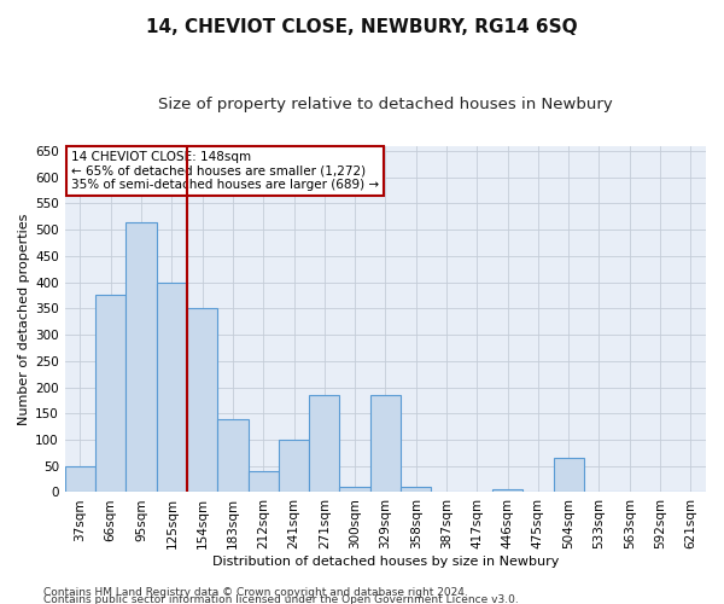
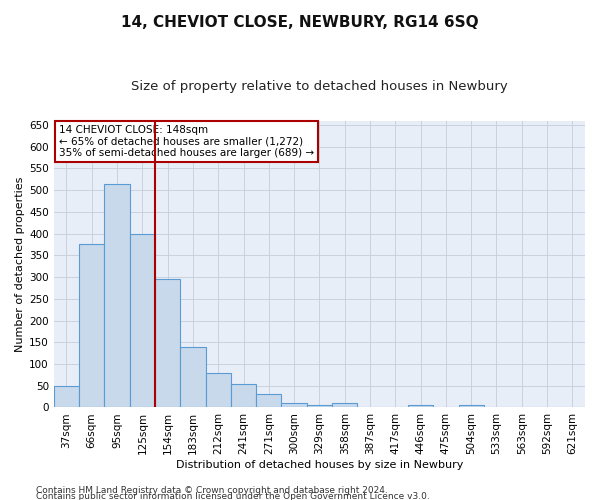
154sqm: 350 -> 295
212sqm: 40 -> 80
241sqm: 100 -> 55
271sqm: 185 -> 30
329sqm: 185 -> 5
504sqm: 65 -> 5
